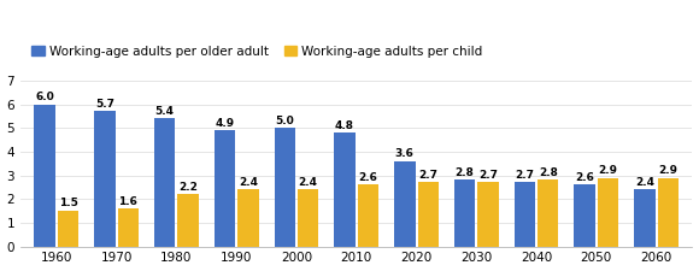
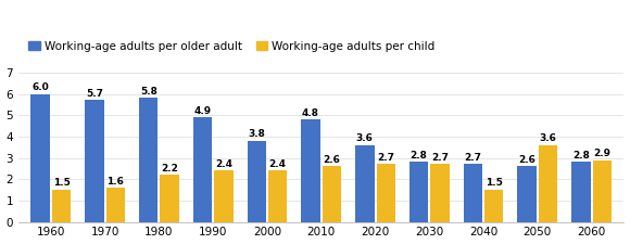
Working-age adults per older adult/1980: 5.4 -> 5.8
Working-age adults per older adult/2000: 5.0 -> 3.8
Working-age adults per child/2040: 2.8 -> 1.5
Working-age adults per child/2050: 2.9 -> 3.6
Working-age adults per older adult/2060: 2.4 -> 2.8
